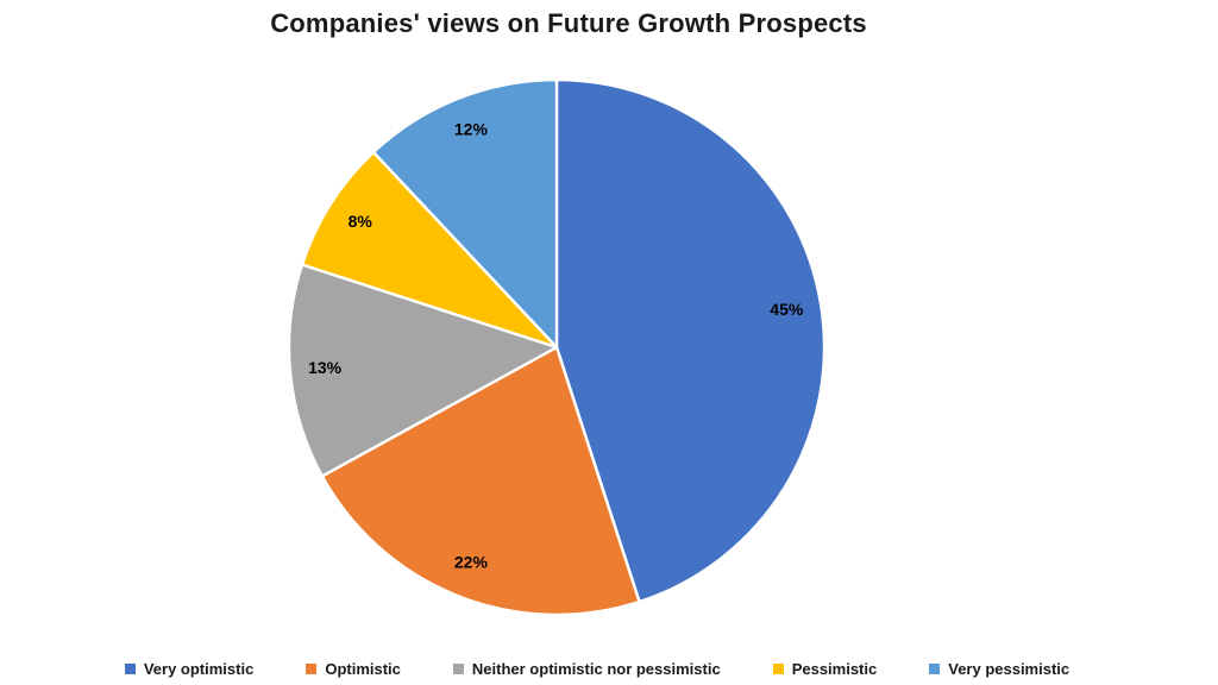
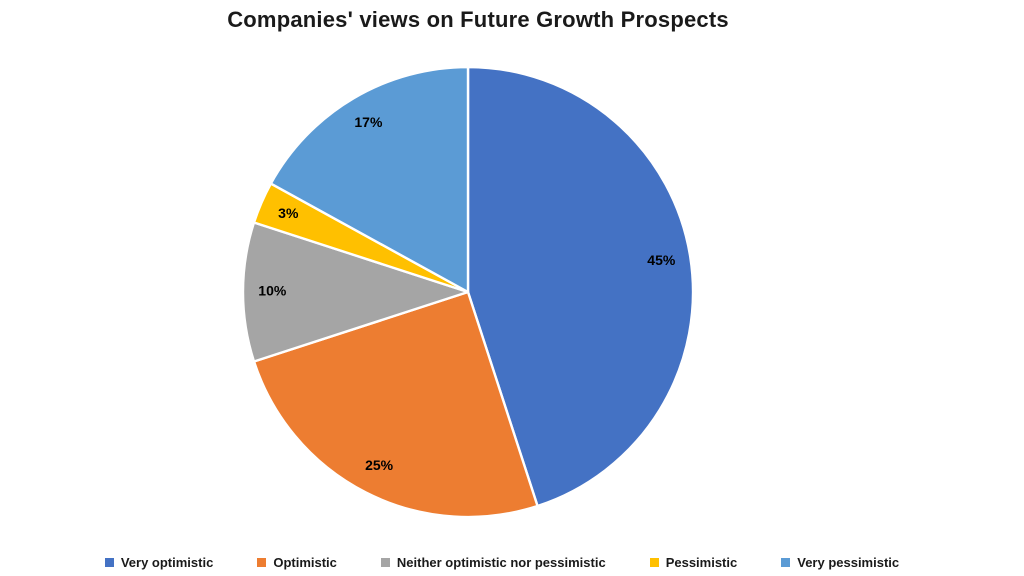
Optimistic: 22% -> 25%
Neither optimistic nor pessimistic: 13% -> 10%
Pessimistic: 8% -> 3%
Very pessimistic: 12% -> 17%
